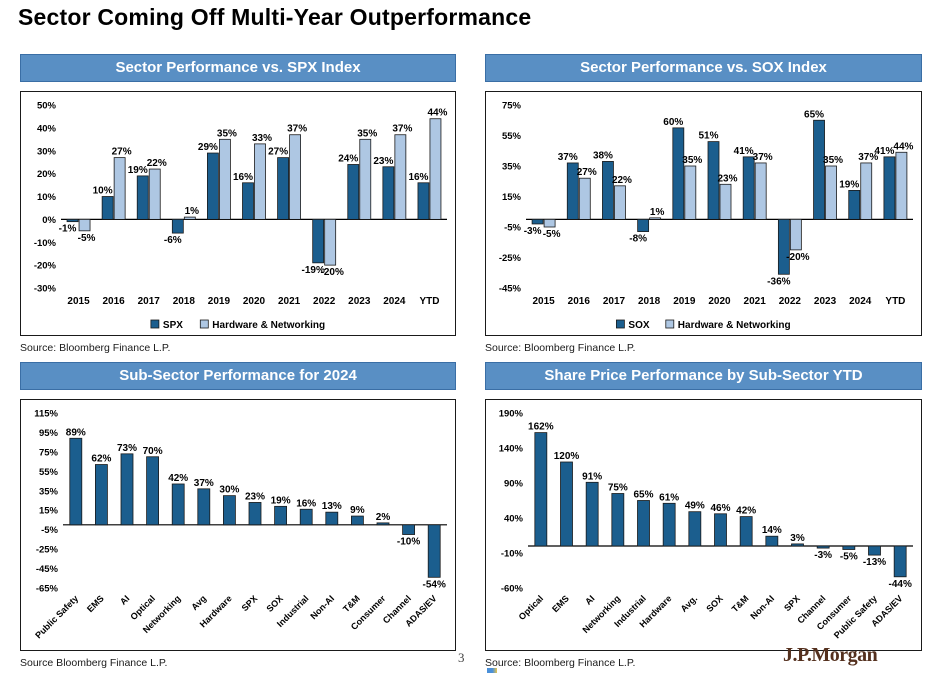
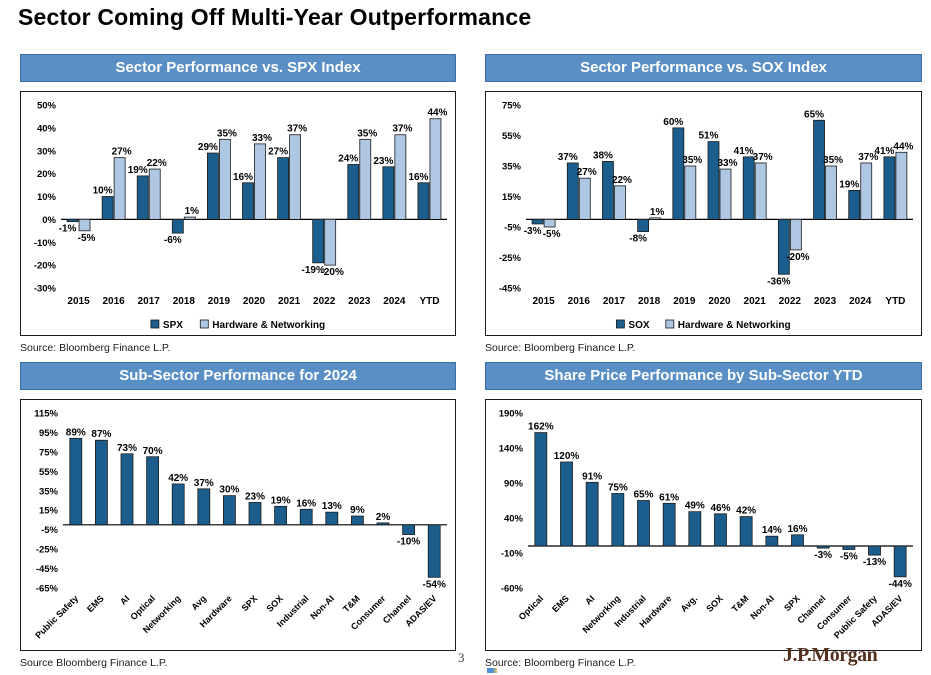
Sector Performance vs. SOX Index/Hardware & Networking/2020: 23% -> 33%
Sub-Sector Performance for 2024/EMS: 62% -> 87%
Share Price Performance by Sub-Sector YTD/SPX: 3% -> 16%
